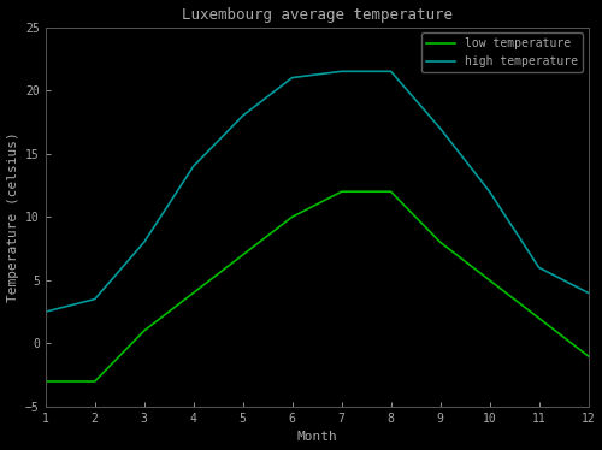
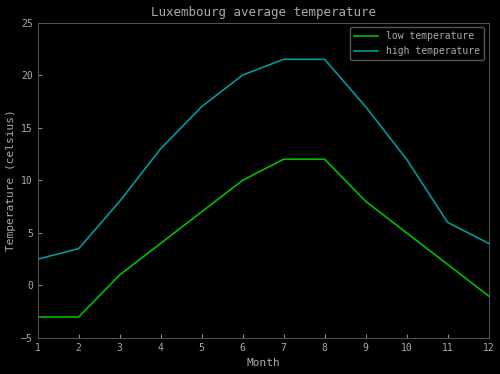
high temperature/4: 14.0 -> 13.0
high temperature/5: 18.0 -> 17.0
high temperature/6: 21.0 -> 20.0
